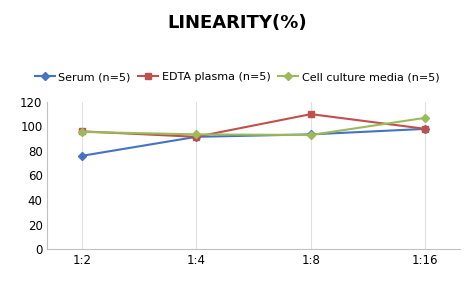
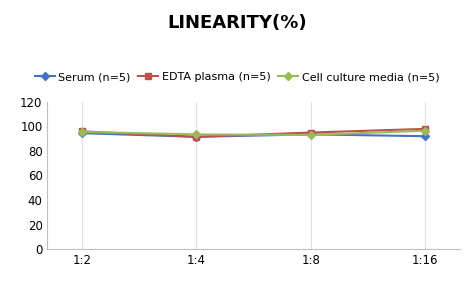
Serum (n=5)/1:2: 76 -> 94
EDTA plasma (n=5)/1:8: 110 -> 95
Serum (n=5)/1:16: 98 -> 92
Cell culture media (n=5)/1:16: 107 -> 96
